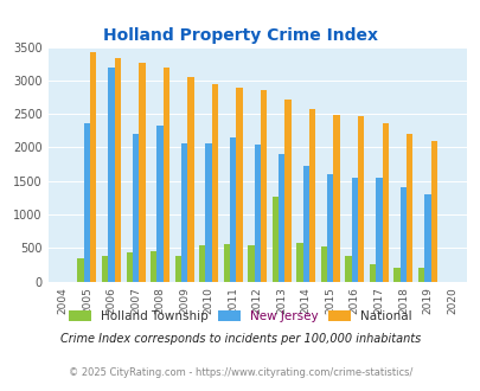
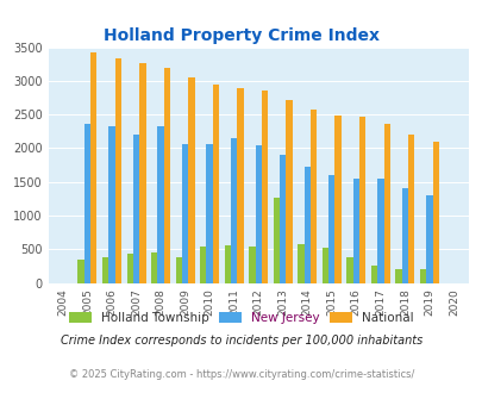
New Jersey/2006: 3200 -> 2320
